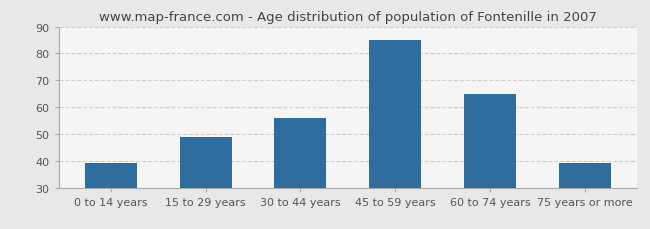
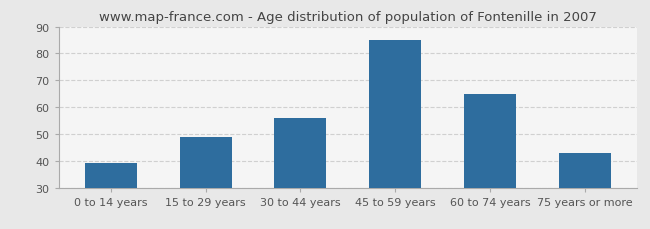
75 years or more: 39 -> 43
